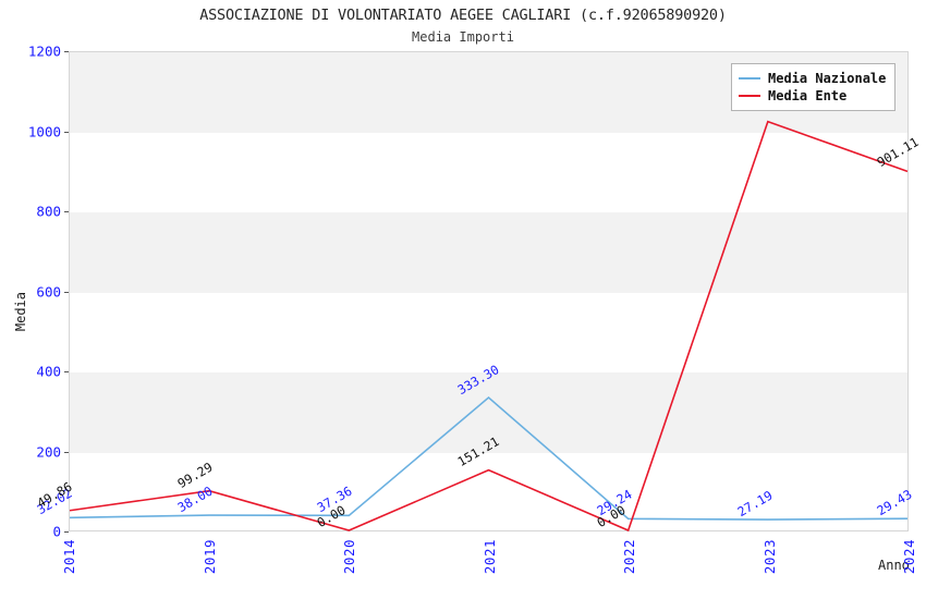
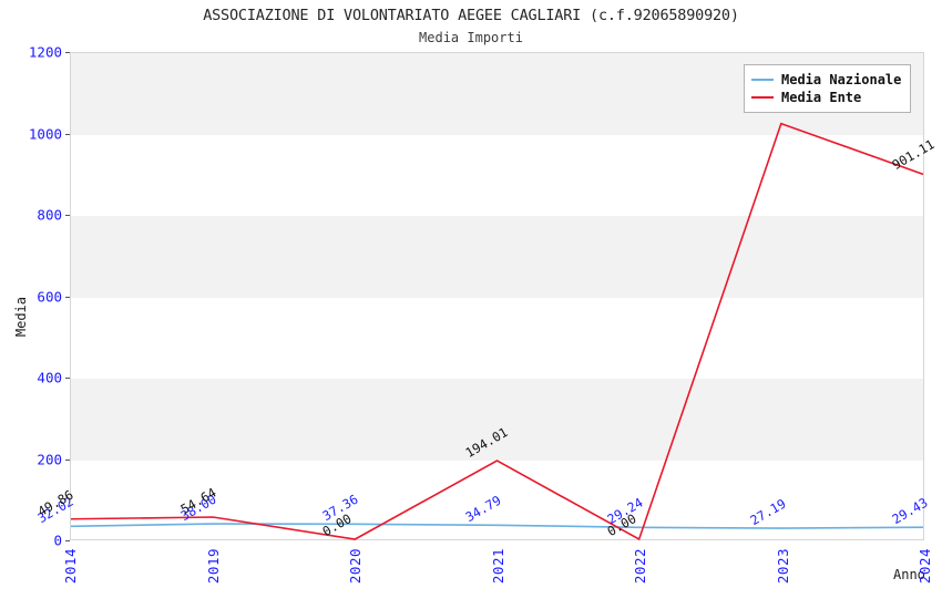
Media Ente/2019: 99.29 -> 54.64
Media Nazionale/2021: 333.30 -> 34.79
Media Ente/2021: 151.21 -> 194.01
